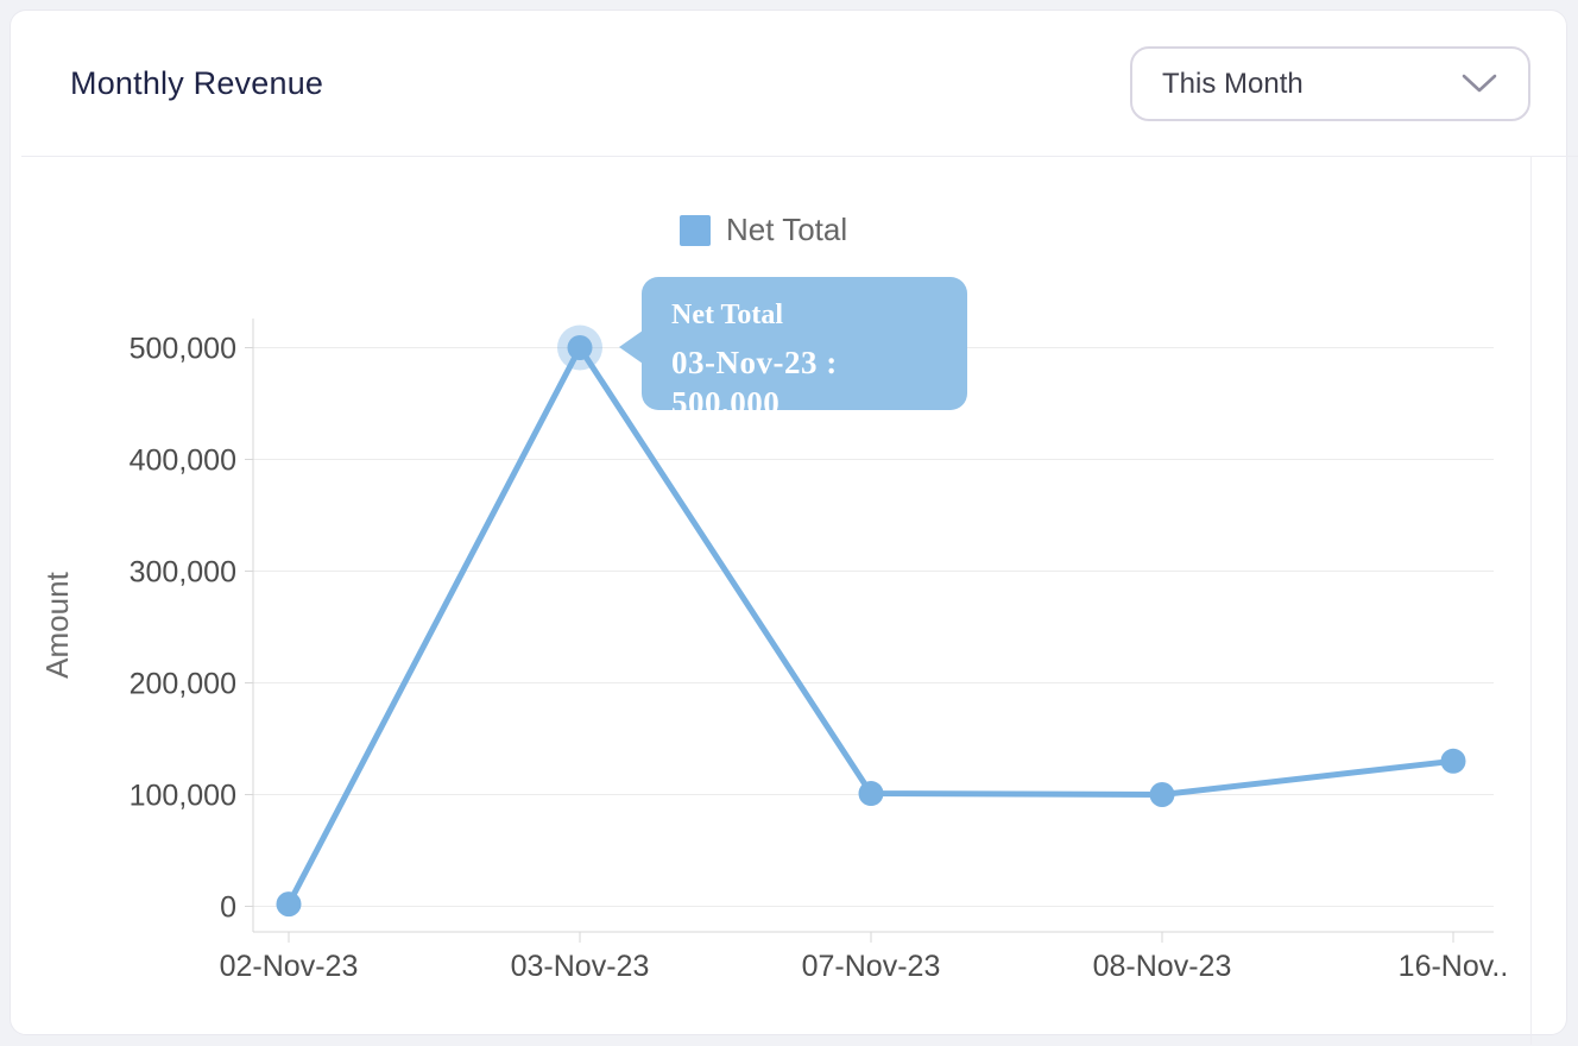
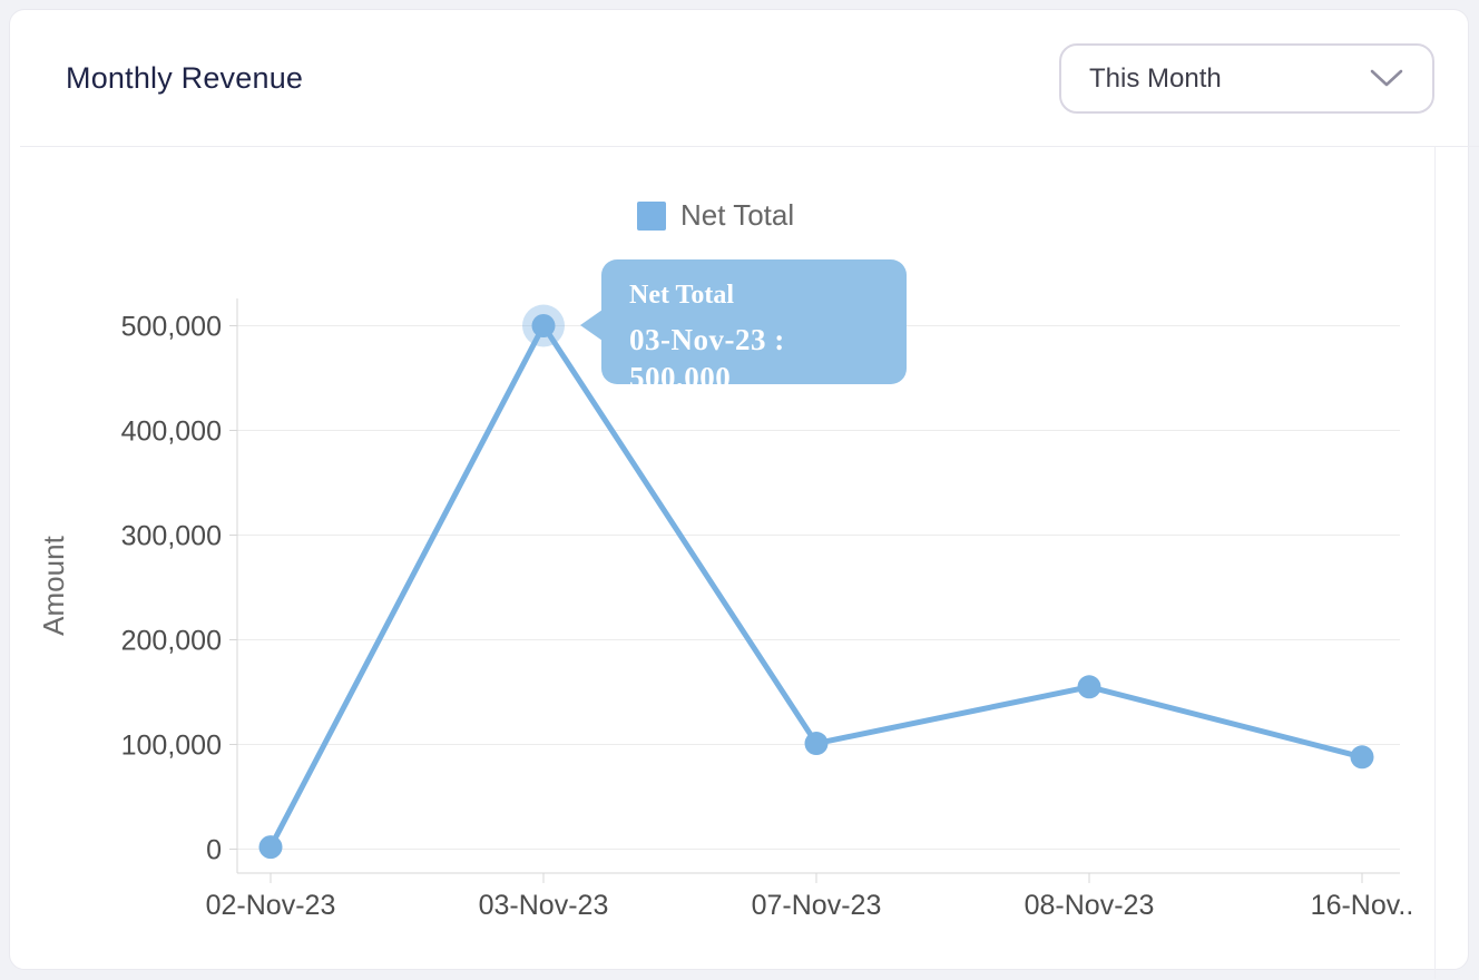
08-Nov-23: 100000 -> 160000
16-Nov..: 130000 -> 90000
